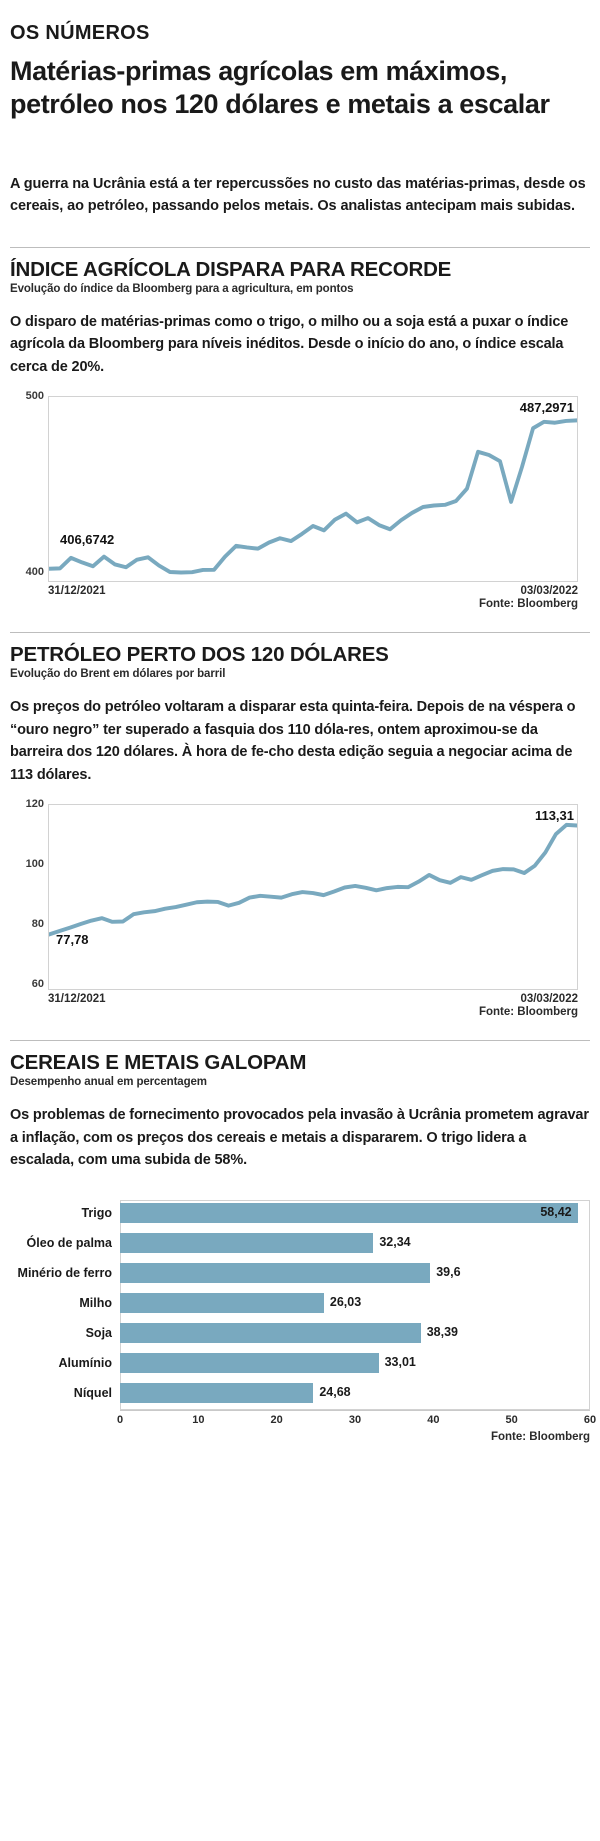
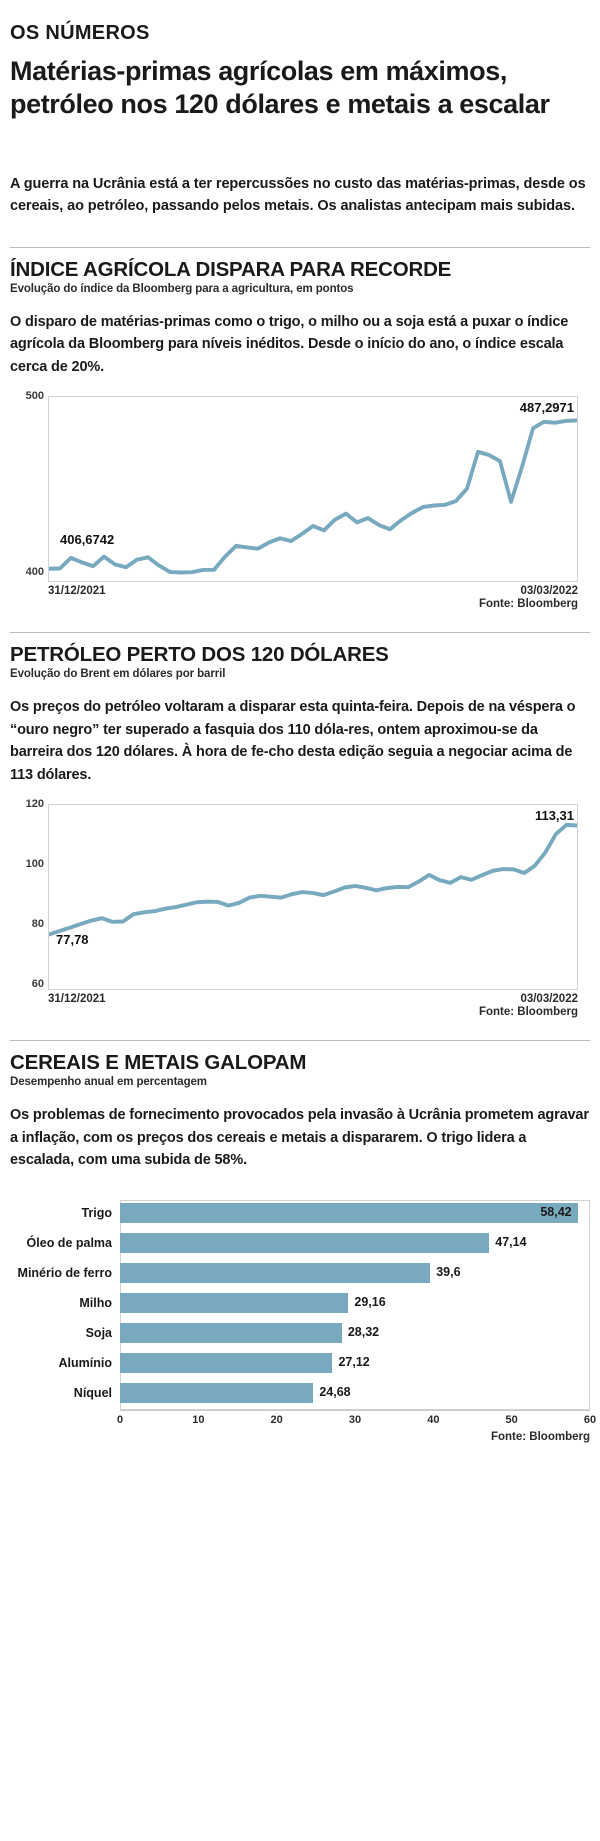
CEREAIS E METAIS GALOPAM/Óleo de palma: 32,34 -> 47,14
CEREAIS E METAIS GALOPAM/Milho: 26,03 -> 29,16
CEREAIS E METAIS GALOPAM/Soja: 38,39 -> 28,32
CEREAIS E METAIS GALOPAM/Alumínio: 33,01 -> 27,12
